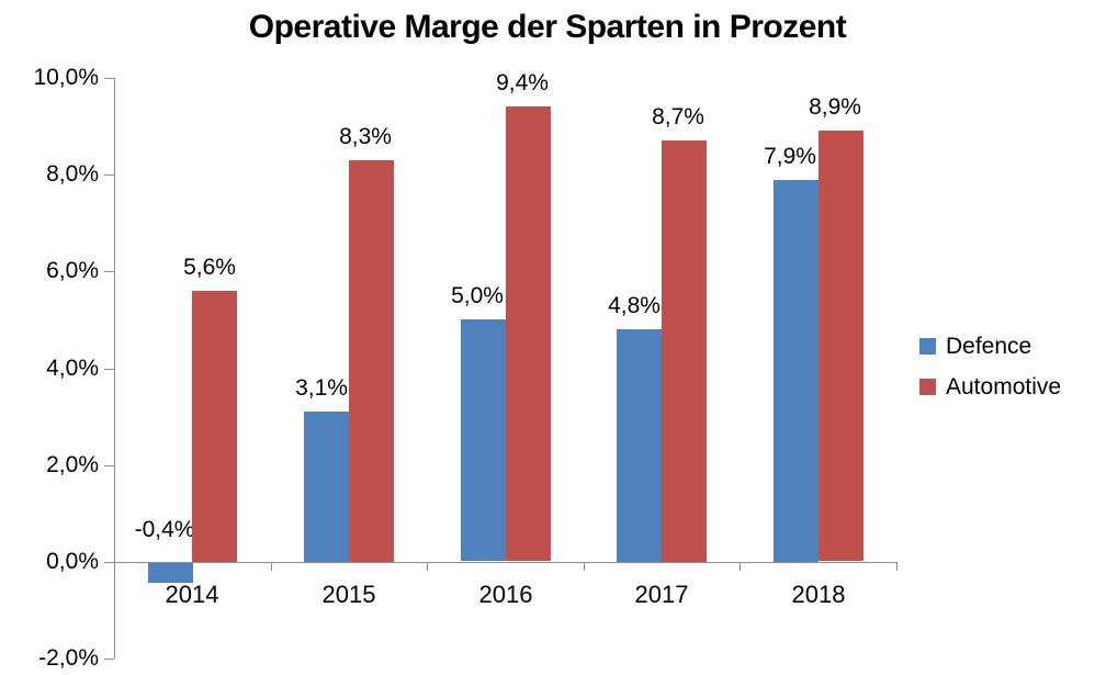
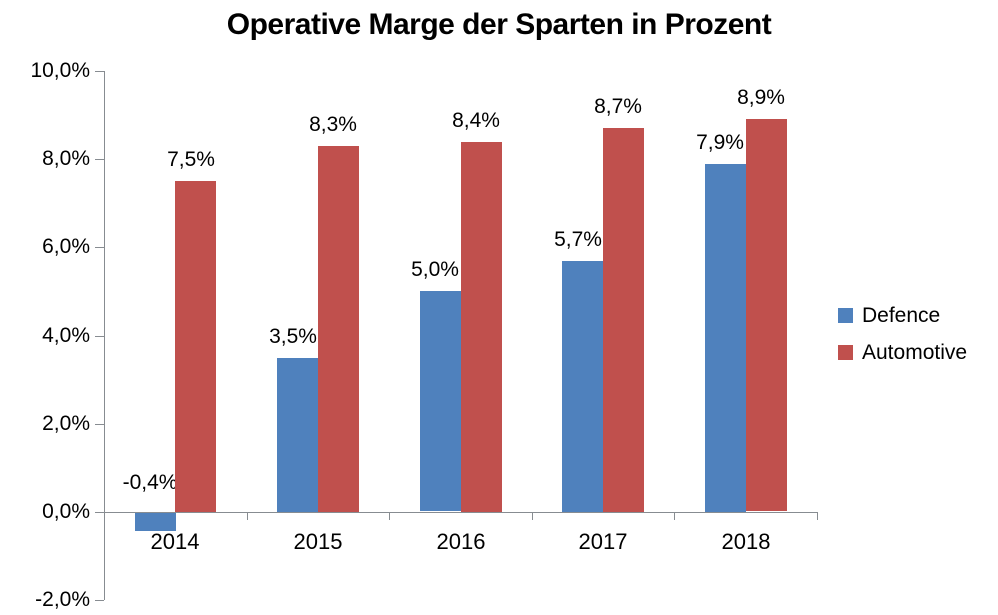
Automotive/2014: 5,6% -> 7,5%
Defence/2015: 3,1% -> 3,5%
Automotive/2016: 9,4% -> 8,4%
Defence/2017: 4,8% -> 5,7%
